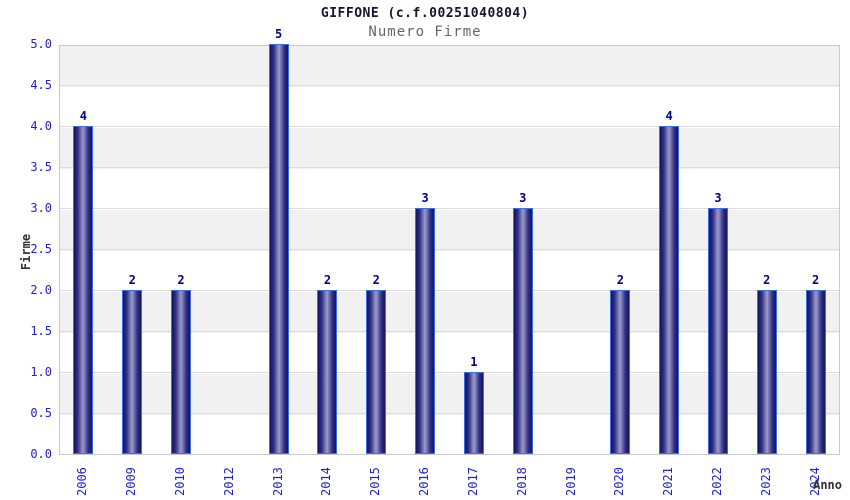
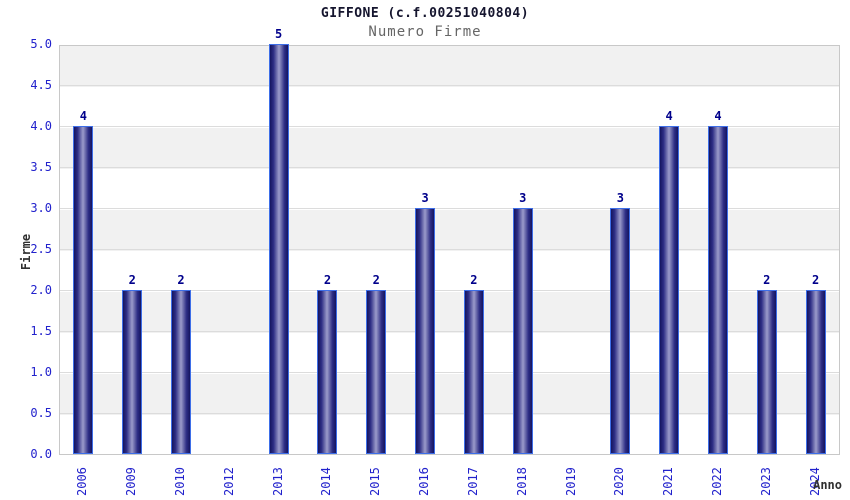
2017: 1 -> 2
2020: 2 -> 3
2022: 3 -> 4
